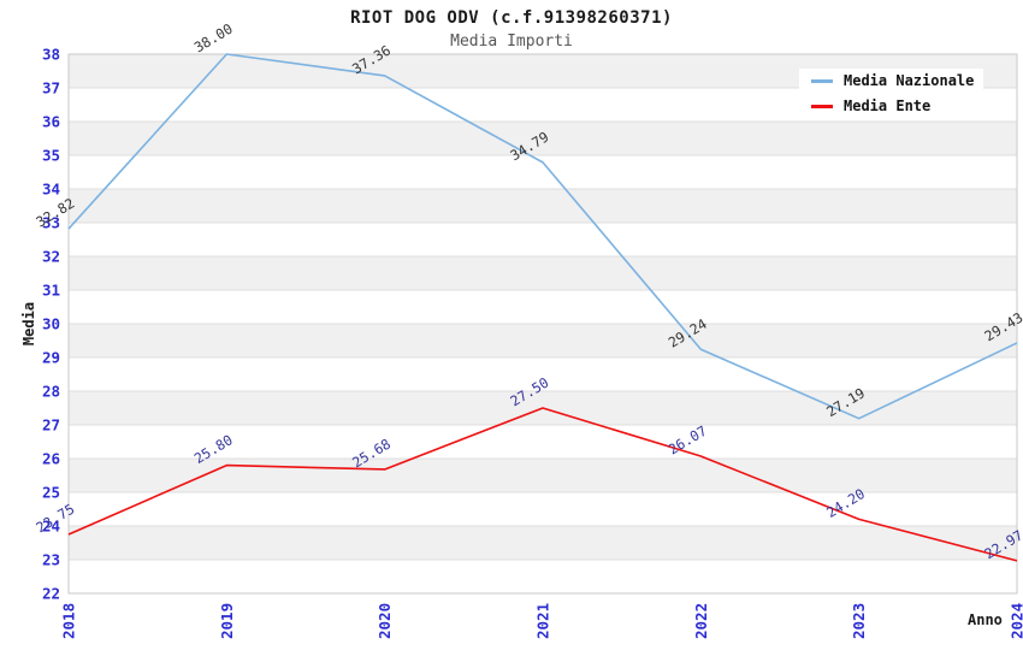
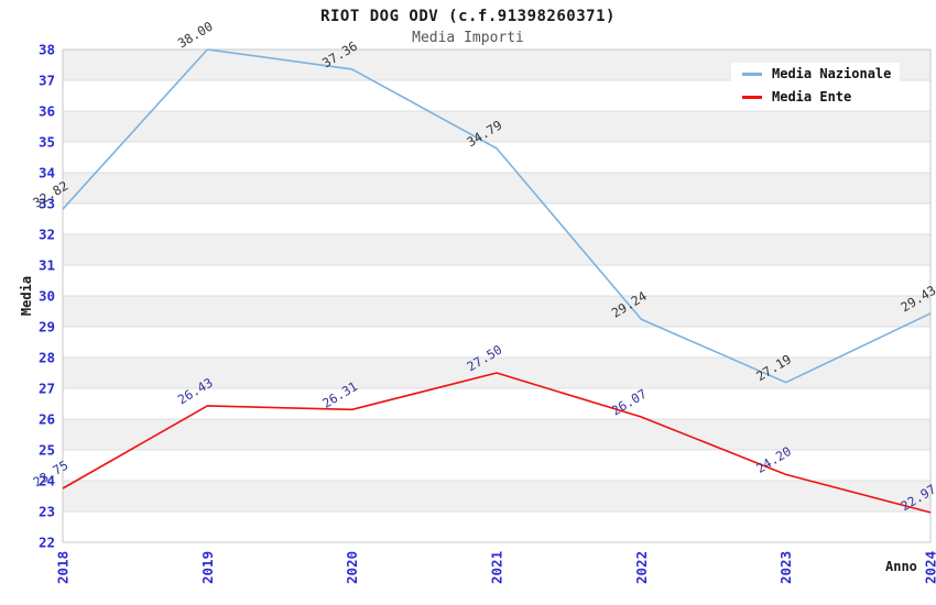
Media Ente/2019: 25.80 -> 26.43
Media Ente/2020: 25.68 -> 26.31
